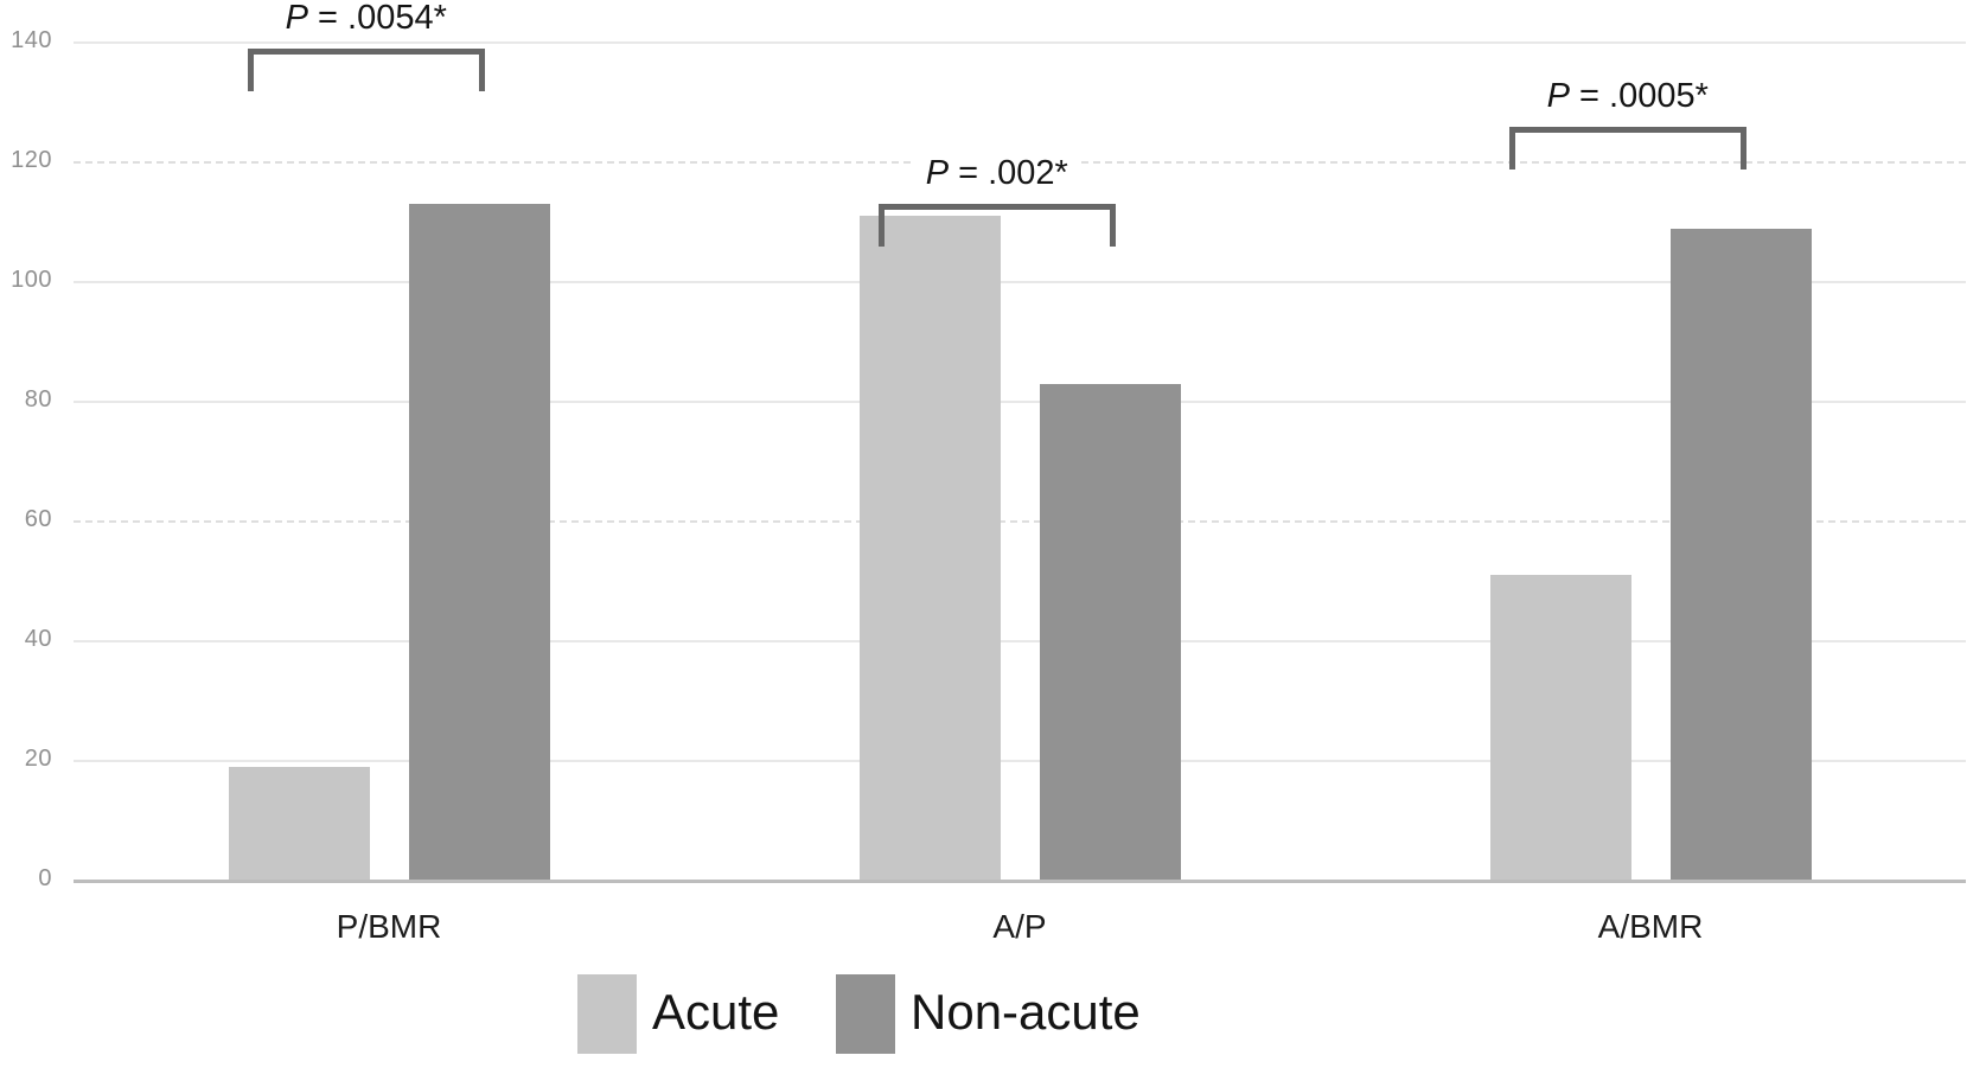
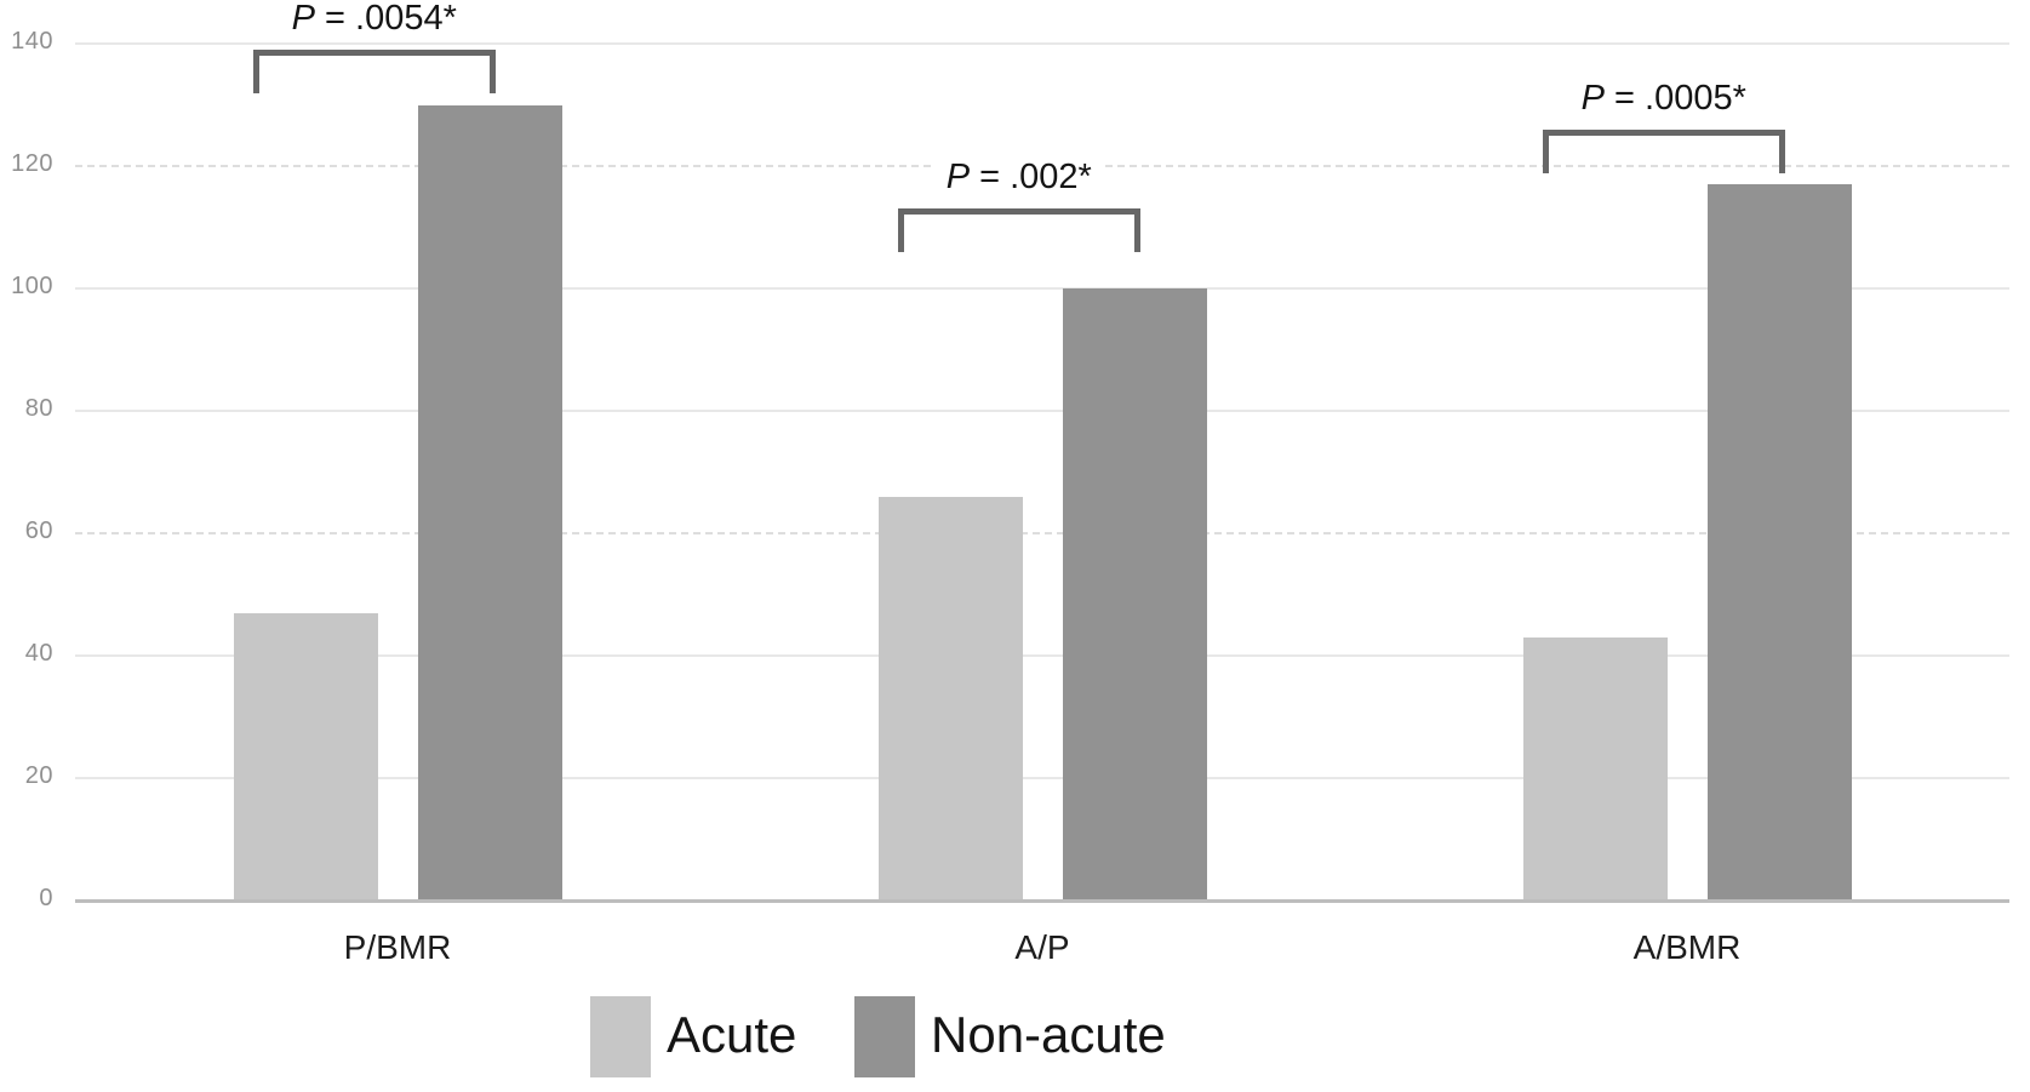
Acute/P/BMR: 19 -> 47
Non-acute/P/BMR: 113 -> 130
Acute/A/P: 111 -> 66
Non-acute/A/P: 83 -> 100
Acute/A/BMR: 51 -> 43
Non-acute/A/BMR: 109 -> 117
